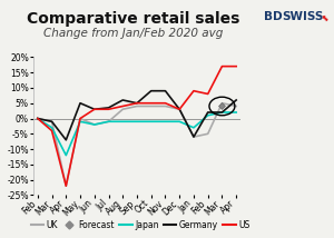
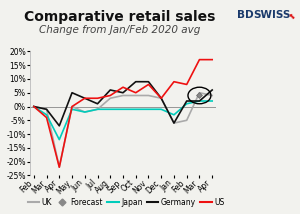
Germany/Jul: 3.5% -> 1.0%
US/Sep: 5% -> 7%
US/Nov: 5% -> 8%
